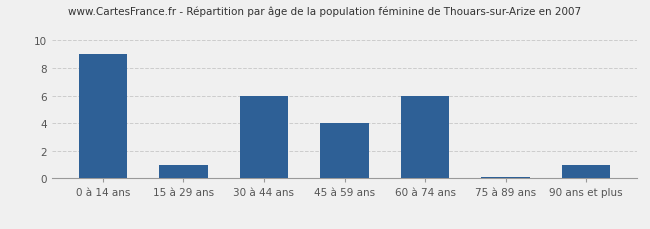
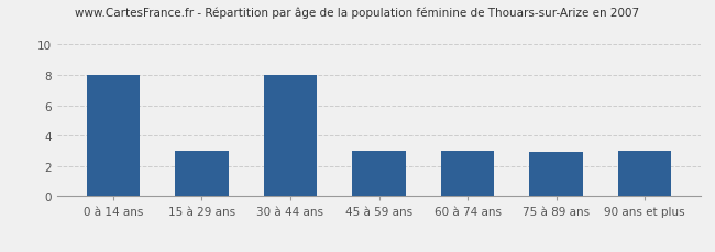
0 à 14 ans: 9.0 -> 8.0
15 à 29 ans: 1.0 -> 3.0
30 à 44 ans: 6.0 -> 8.0
45 à 59 ans: 4.0 -> 3.0
60 à 74 ans: 6.0 -> 3.0
75 à 89 ans: 0.1 -> 2.9
90 ans et plus: 1.0 -> 3.0
